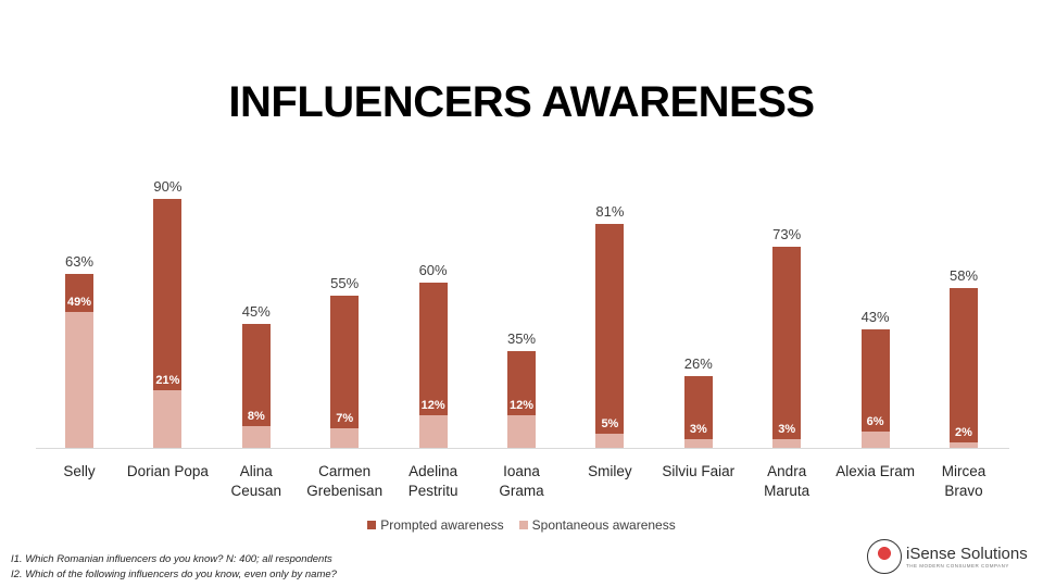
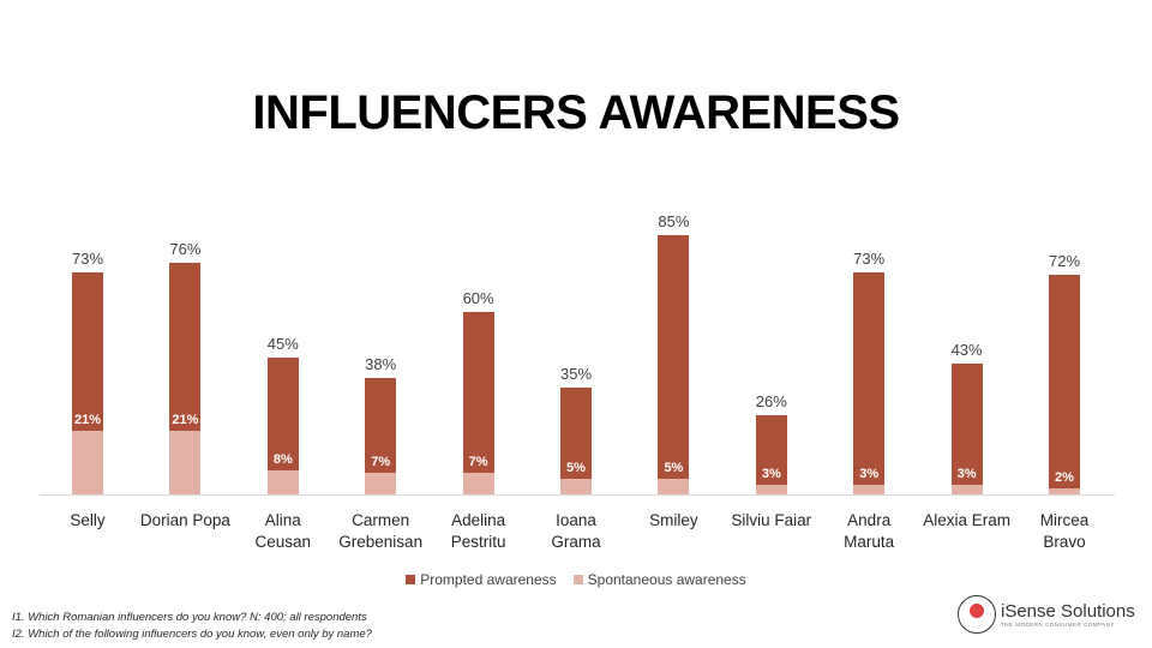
Prompted awareness/Selly: 63% -> 73%
Spontaneous awareness/Selly: 49% -> 21%
Prompted awareness/Dorian Popa: 90% -> 76%
Prompted awareness/Carmen Grebenisan: 55% -> 38%
Spontaneous awareness/Adelina Pestritu: 12% -> 7%
Spontaneous awareness/Ioana Grama: 12% -> 5%
Prompted awareness/Smiley: 81% -> 85%
Spontaneous awareness/Alexia Eram: 6% -> 3%
Prompted awareness/Mircea Bravo: 58% -> 72%
